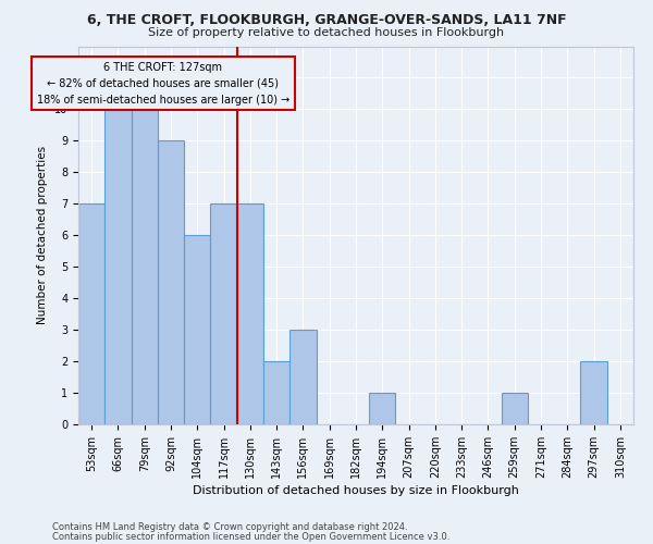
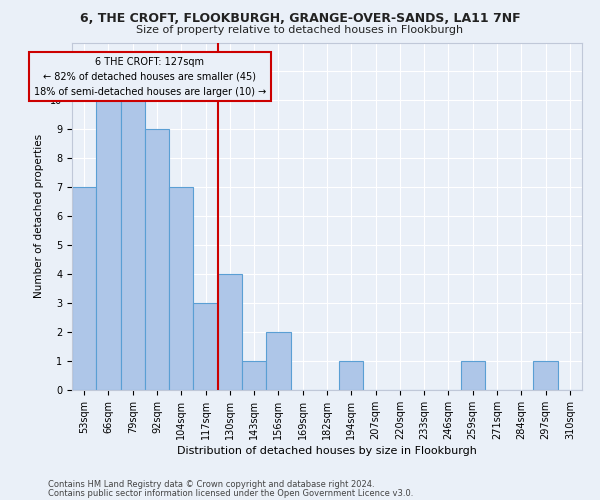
104sqm: 6 -> 7
117sqm: 7 -> 3
130sqm: 7 -> 4
143sqm: 2 -> 1
156sqm: 3 -> 2
297sqm: 2 -> 1
